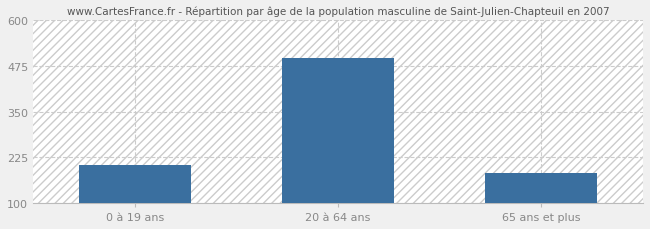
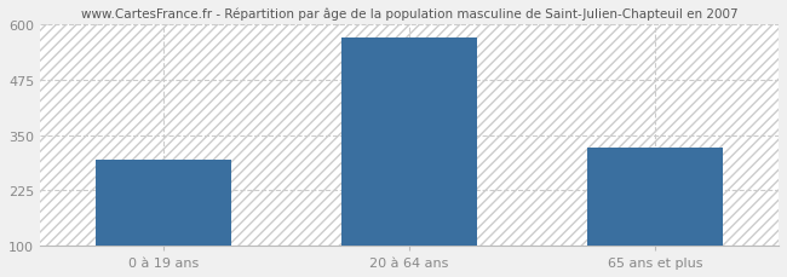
0 à 19 ans: 205 -> 295
20 à 64 ans: 497 -> 570
65 ans et plus: 182 -> 320
